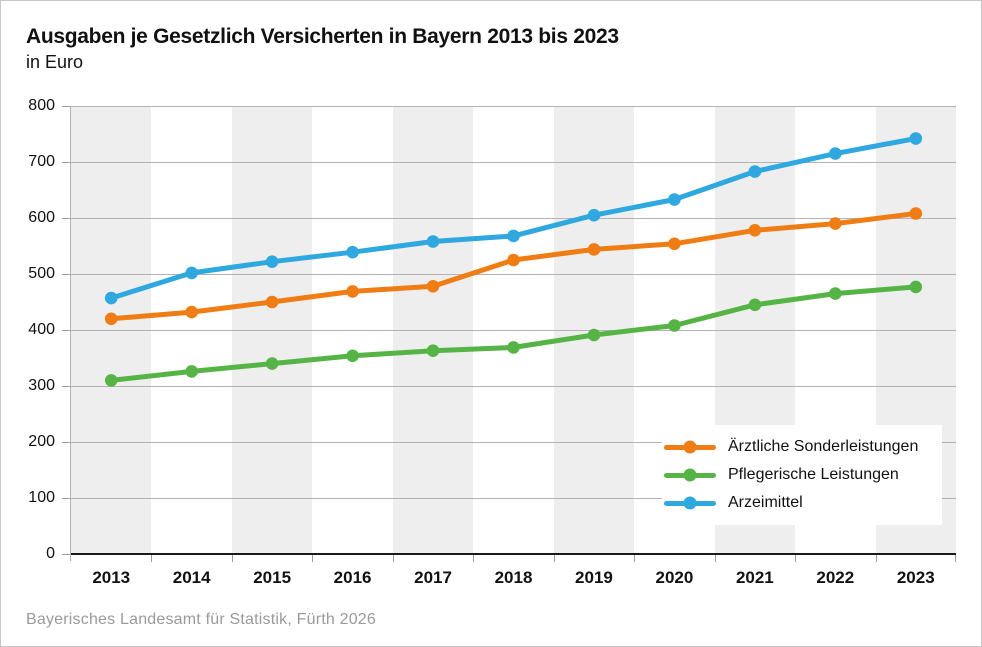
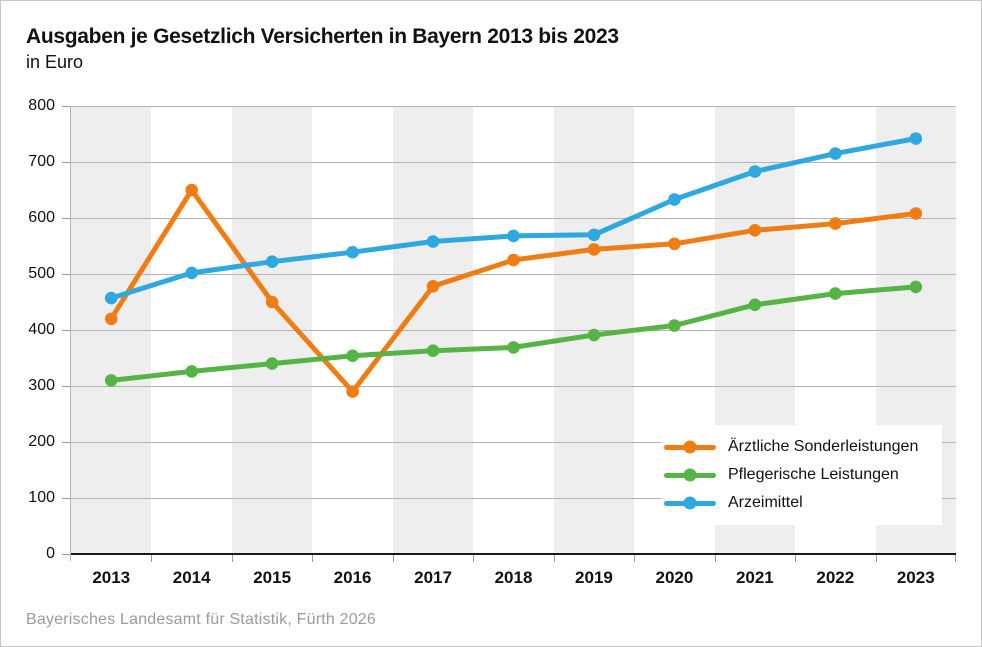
Ärztliche Sonderleistungen/2014: 430 -> 650
Ärztliche Sonderleistungen/2016: 470 -> 290
Arzeimittel/2019: 600 -> 570
